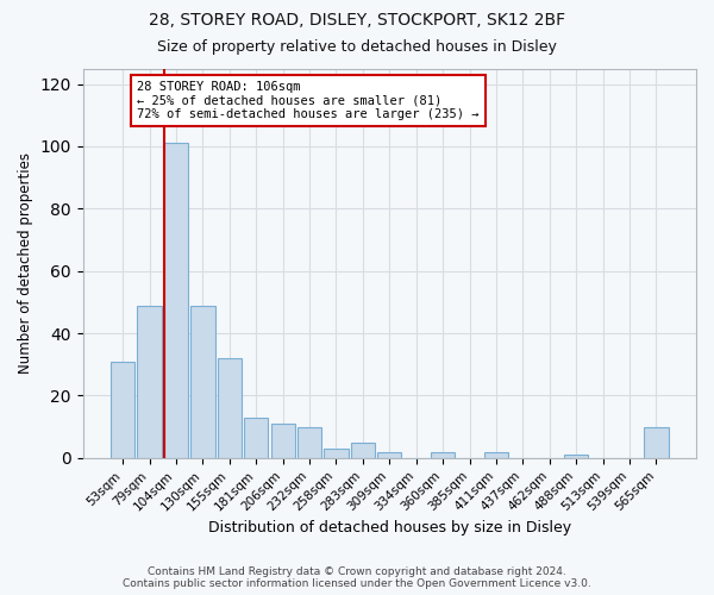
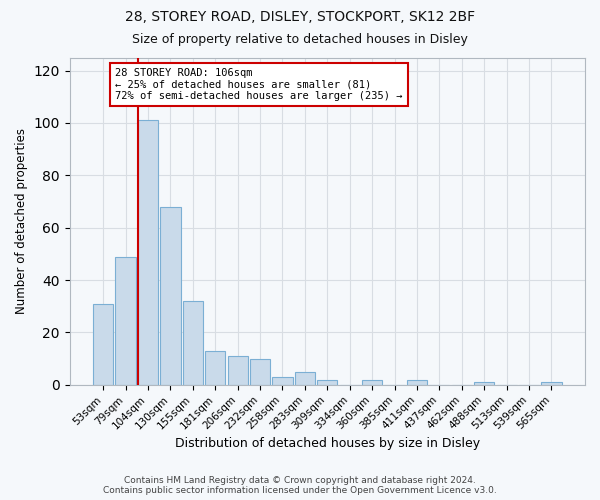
130sqm: 49 -> 68
565sqm: 10 -> 1
